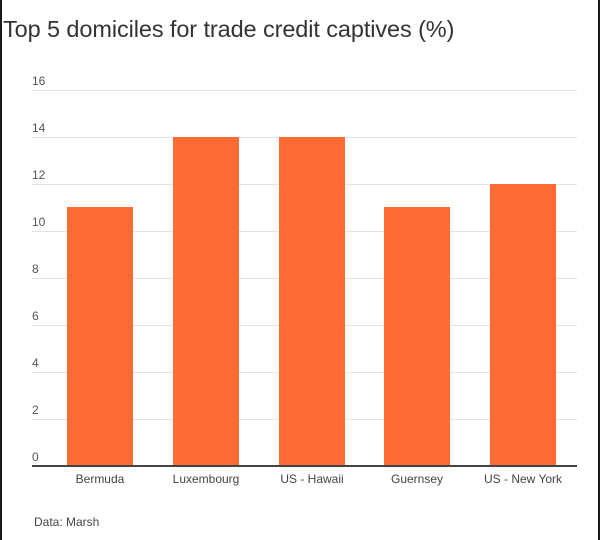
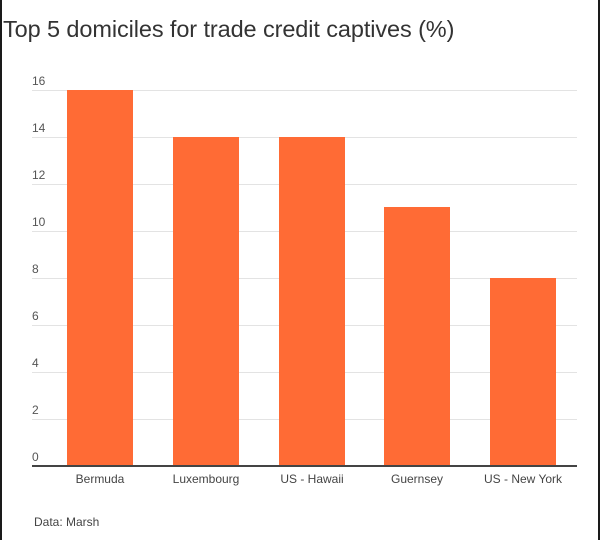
Bermuda: 11 -> 16
US - New York: 12 -> 8
